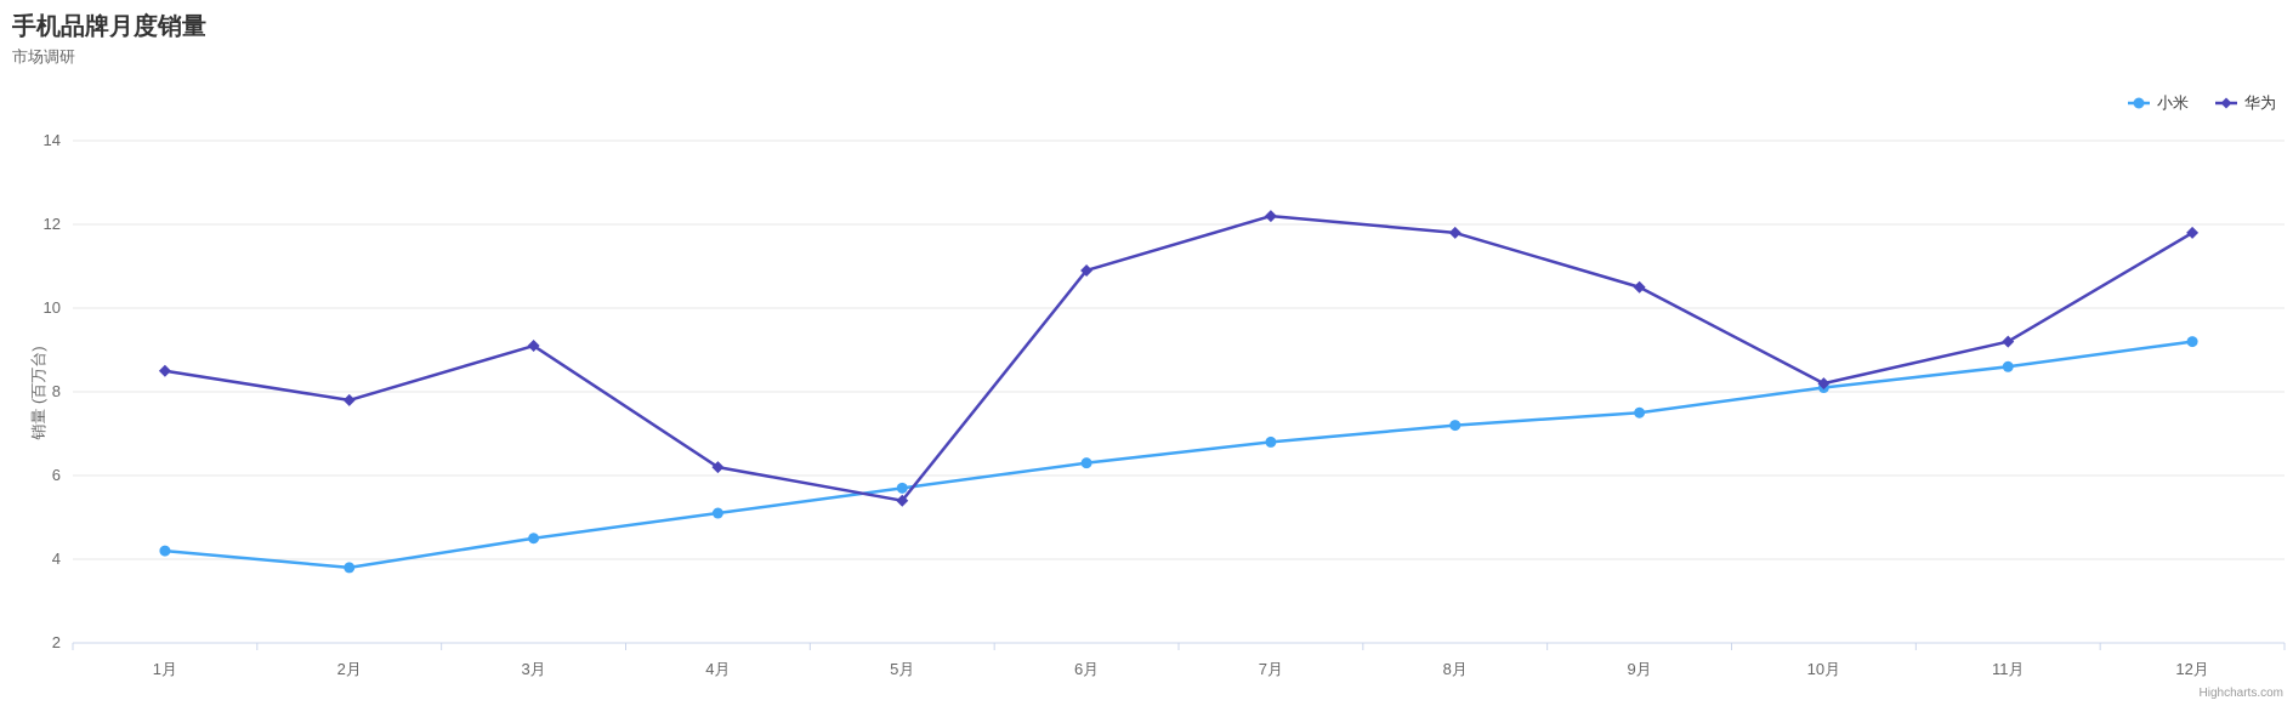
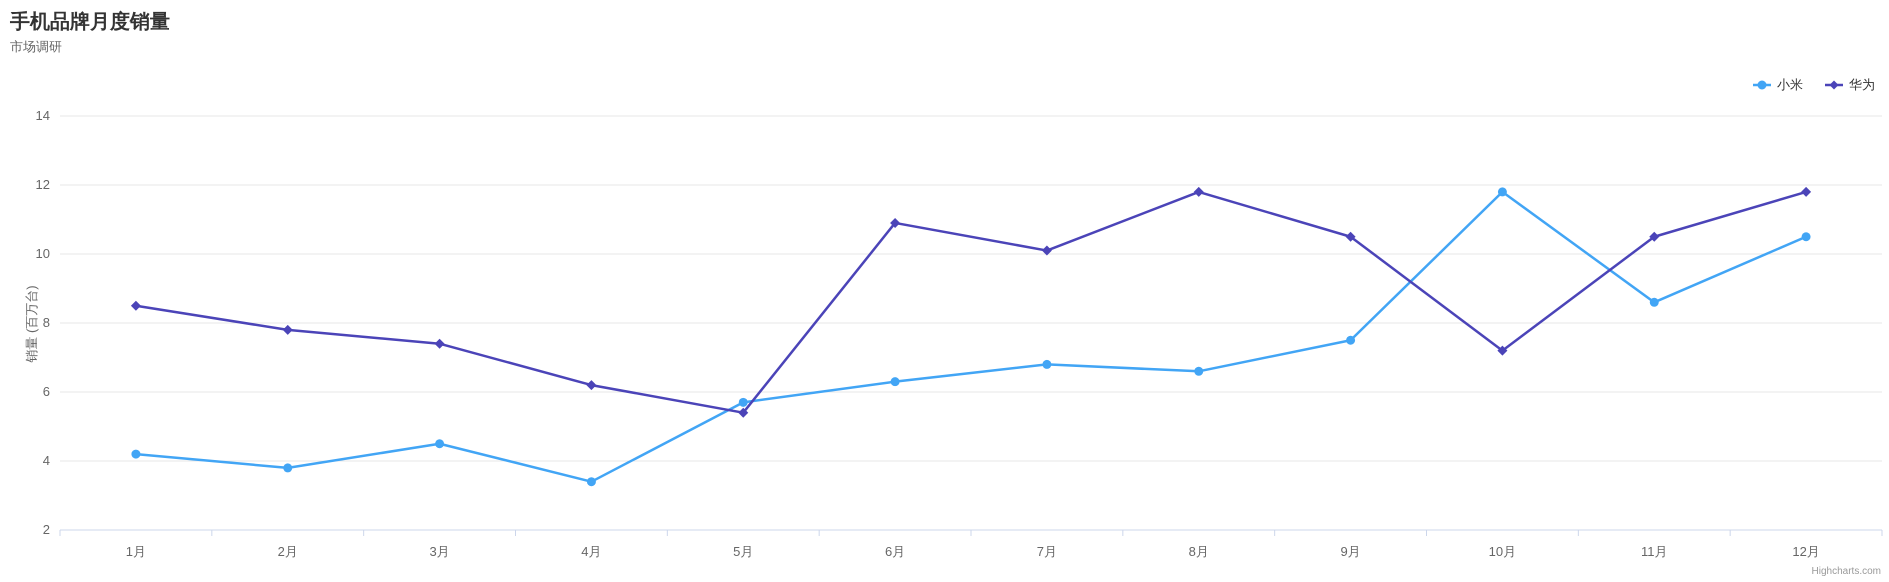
华为/3月: 9.1 -> 7.4
小米/4月: 5.1 -> 3.4
华为/7月: 12.2 -> 10.1
小米/8月: 7.2 -> 6.6
小米/10月: 8.1 -> 11.8
华为/10月: 8.2 -> 7.2
华为/11月: 9.2 -> 10.5
小米/12月: 9.2 -> 10.5
